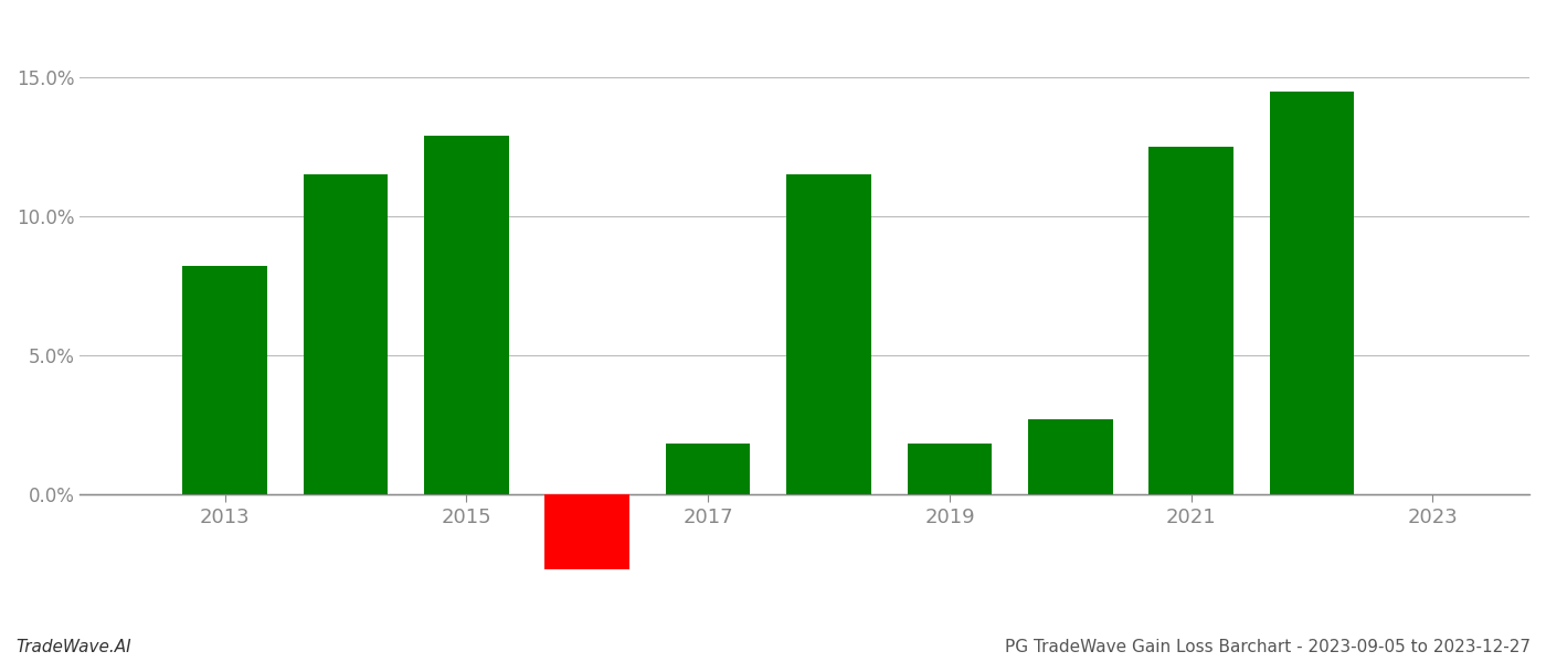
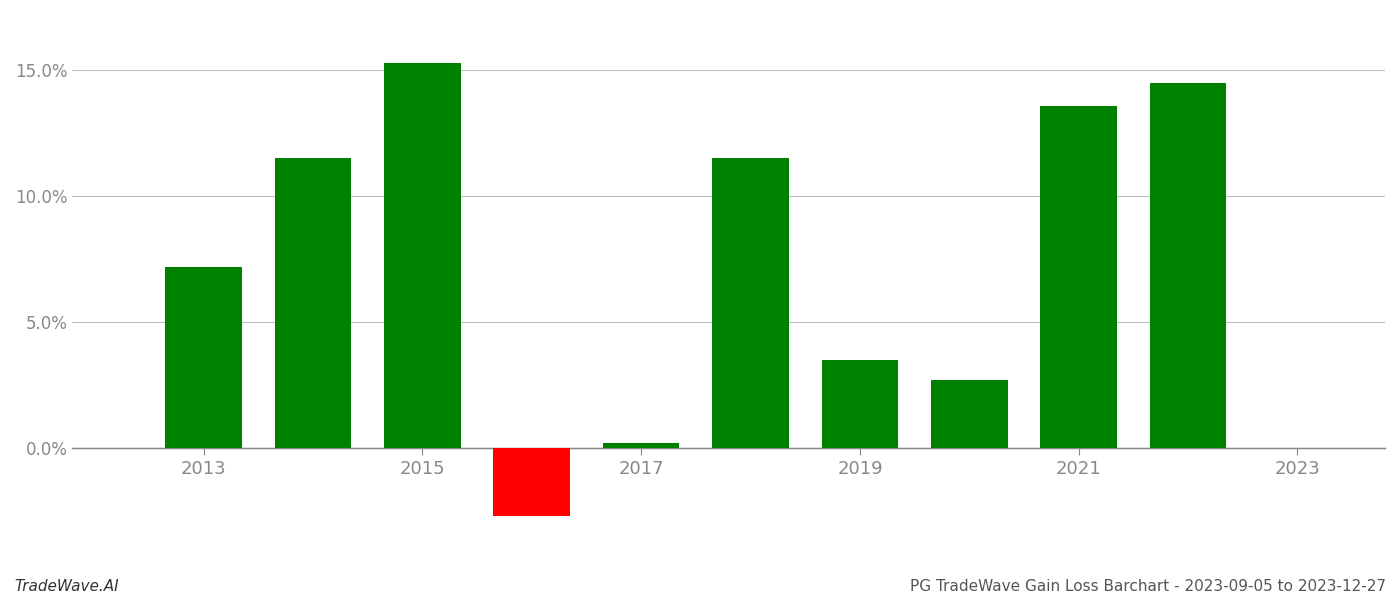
2013: 8.2% -> 7.2%
2015: 12.9% -> 15.3%
2017: 1.8% -> 0.2%
2019: 1.8% -> 3.5%
2021: 12.5% -> 13.6%
